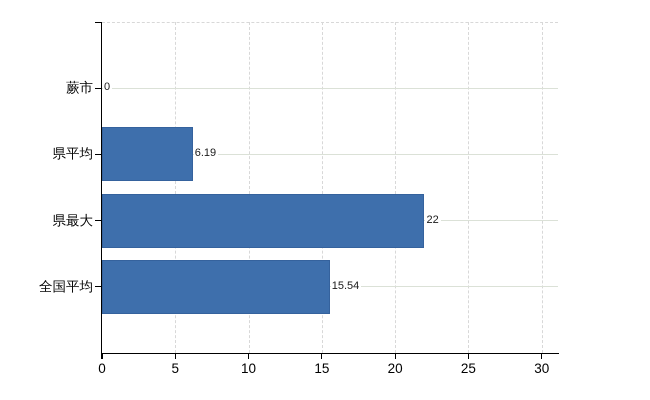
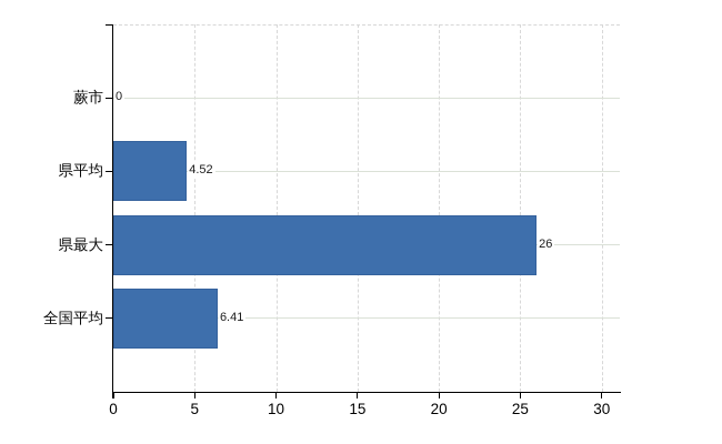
県平均: 6.19 -> 4.52
県最大: 22 -> 26
全国平均: 15.54 -> 6.41
